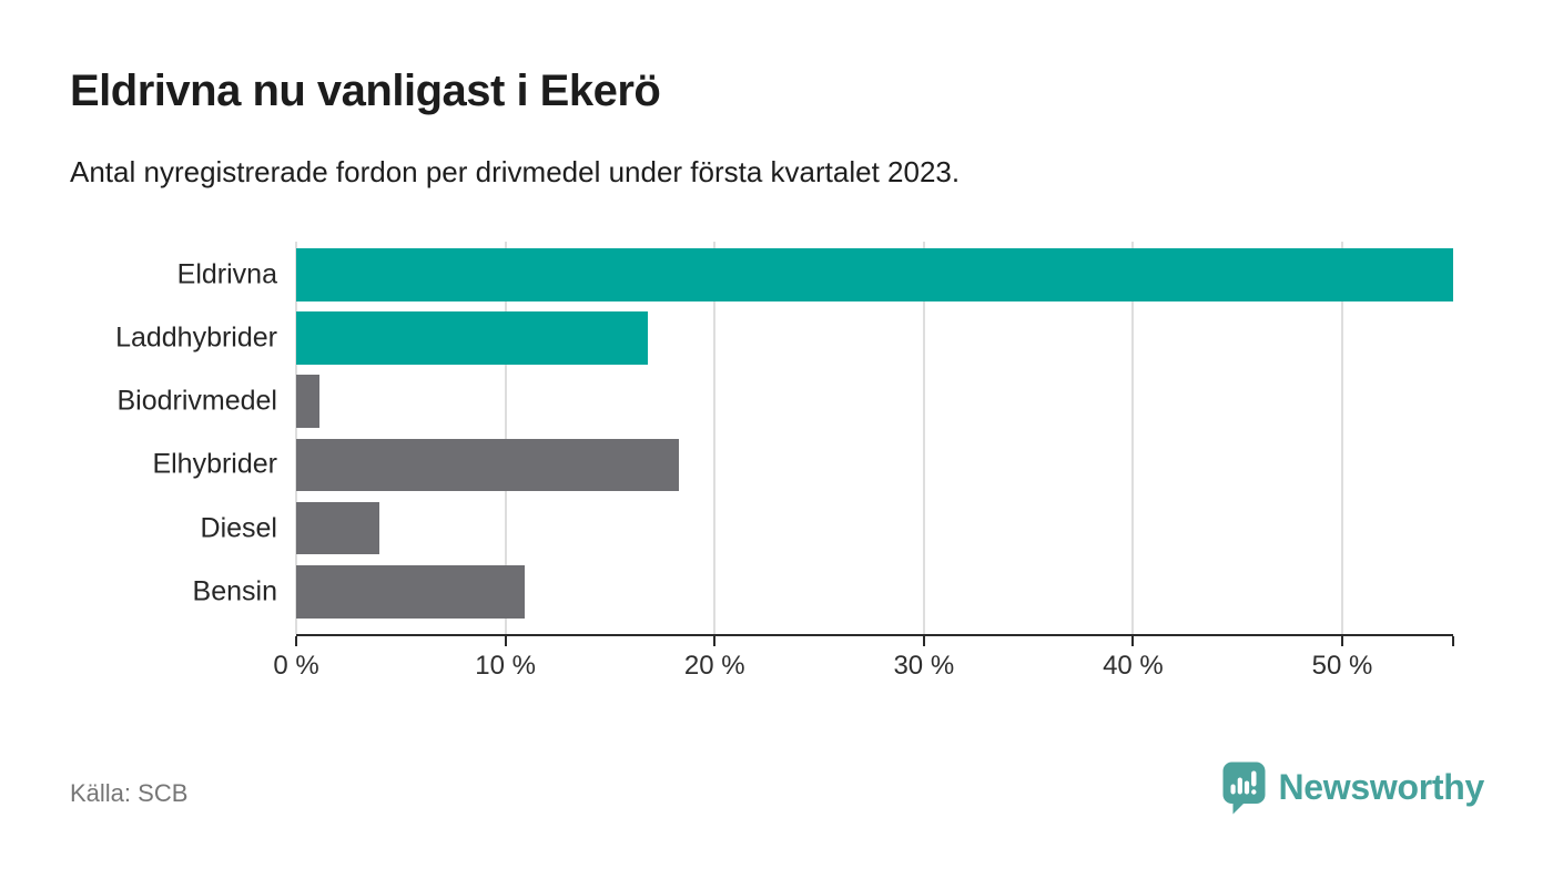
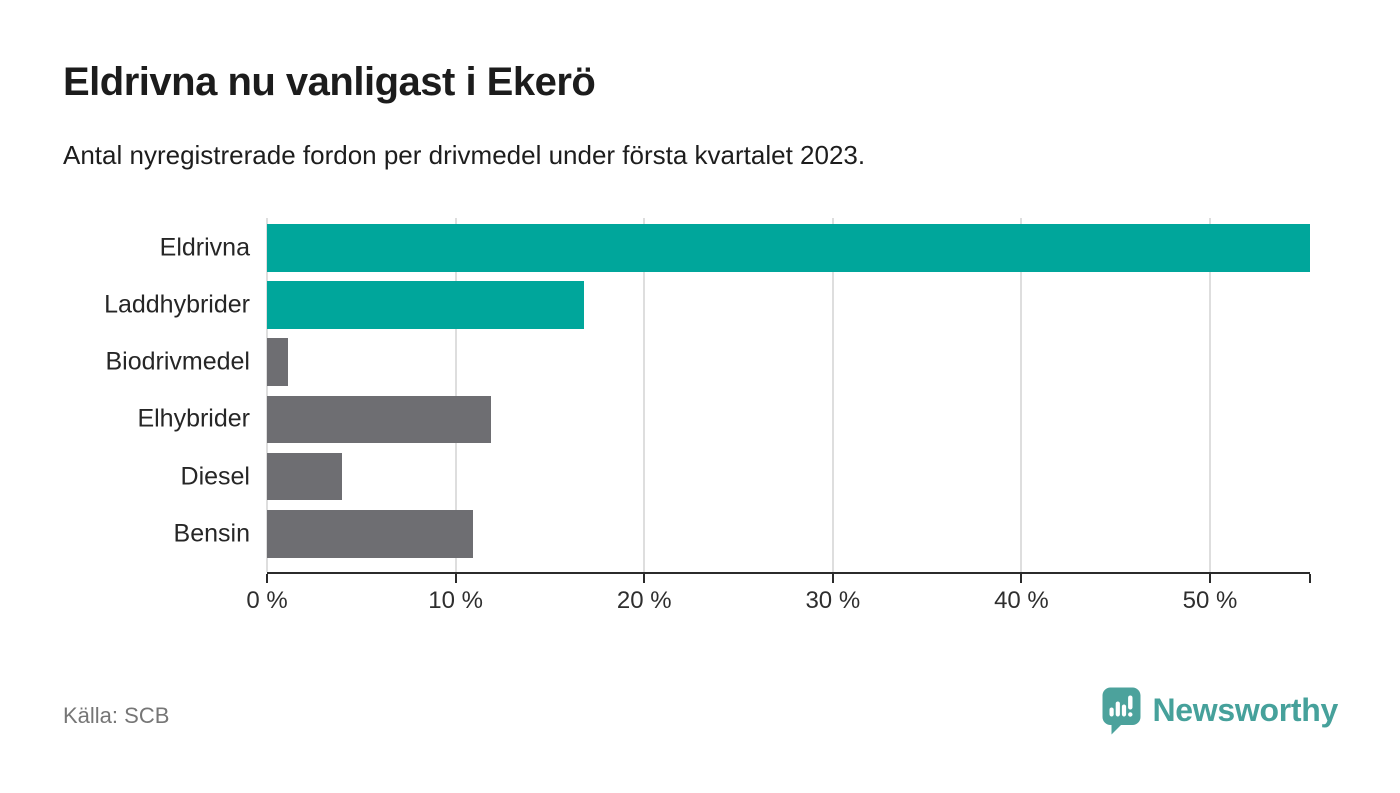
Elhybrider: 18.3% -> 11.9%
